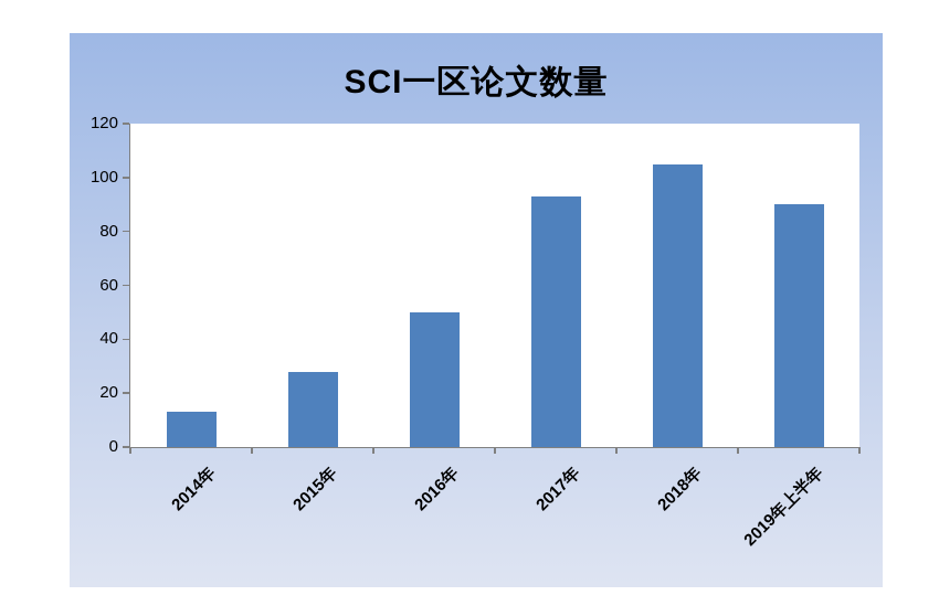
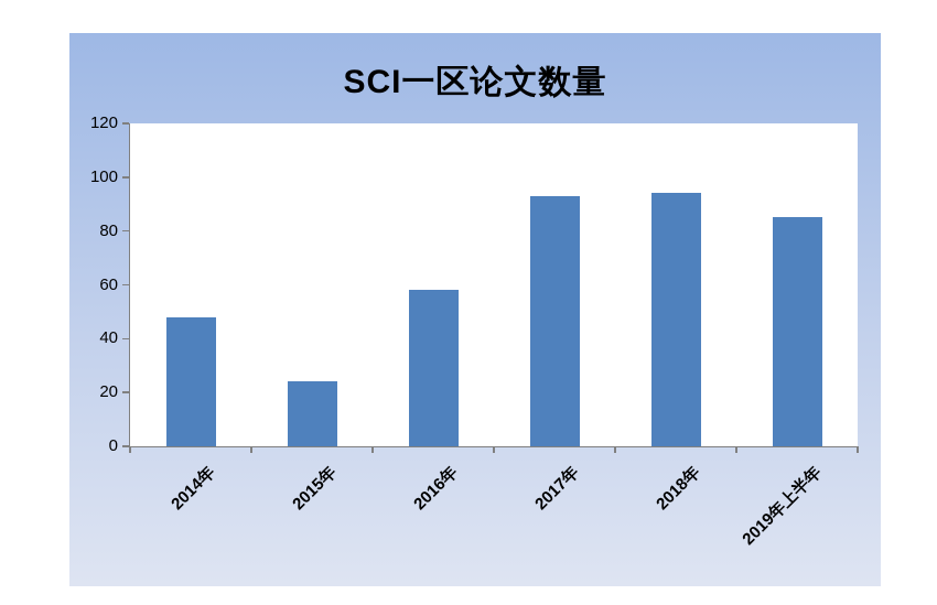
2014年: 13 -> 48
2015年: 28 -> 24
2016年: 50 -> 58
2018年: 105 -> 94
2019年上半年: 90 -> 85
